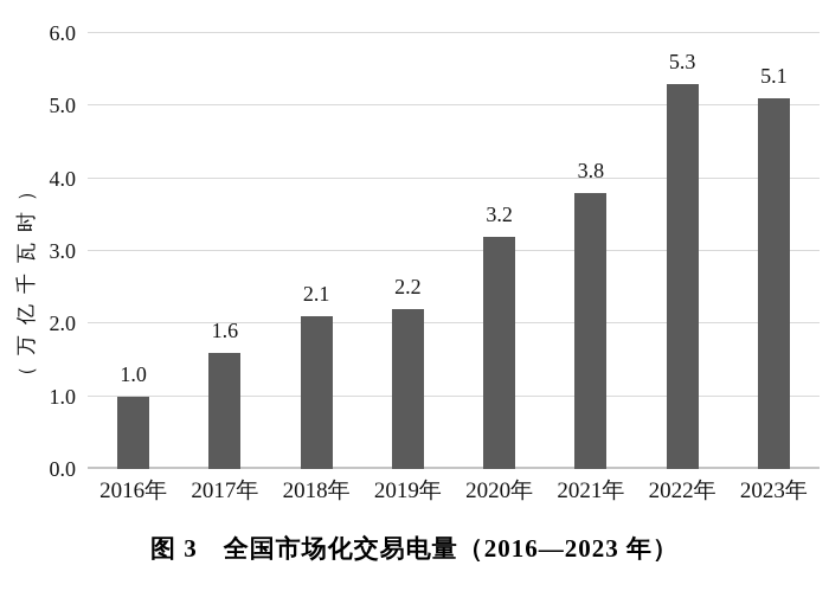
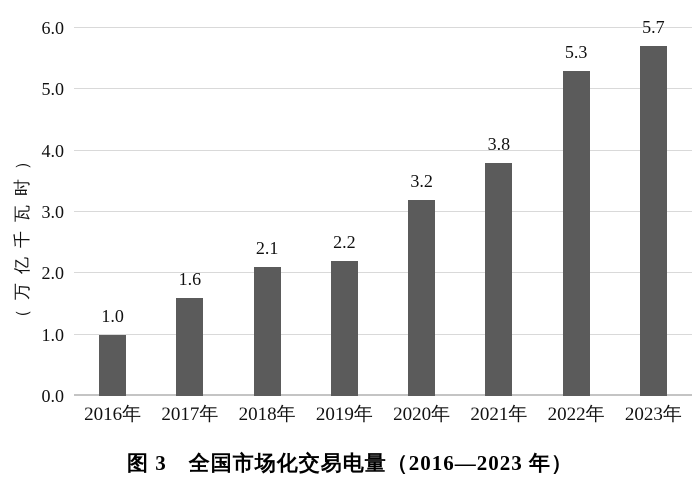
2023年: 5.1 -> 5.7
